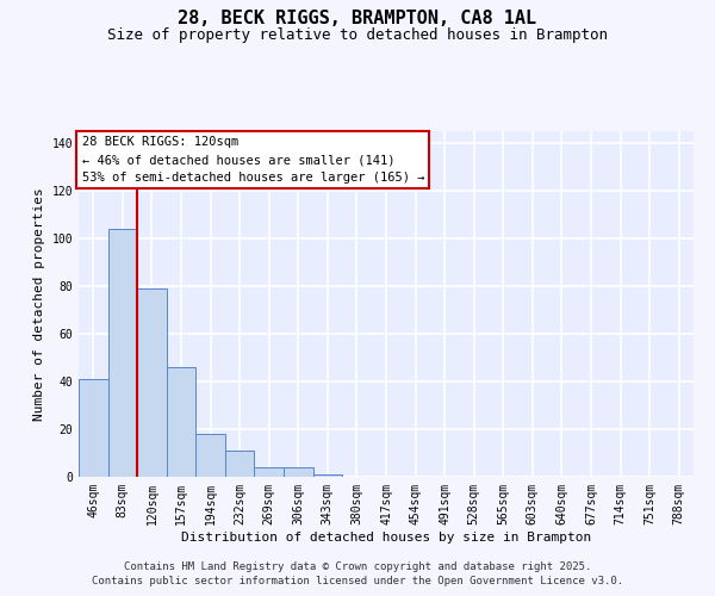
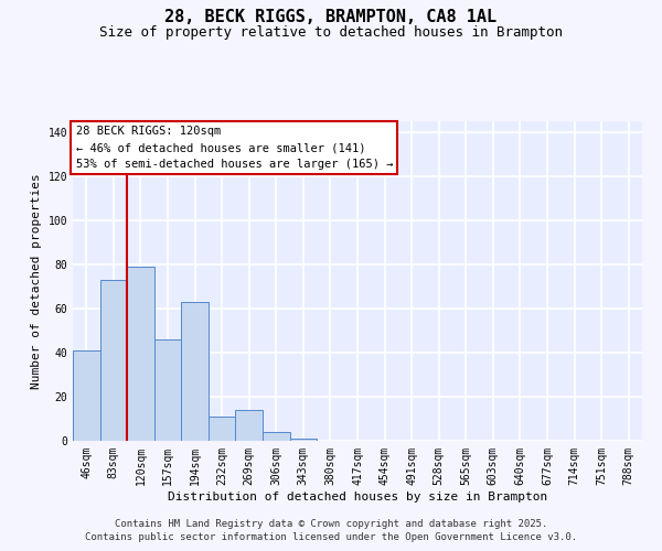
83sqm: 104 -> 73
194sqm: 18 -> 63
269sqm: 4 -> 14
